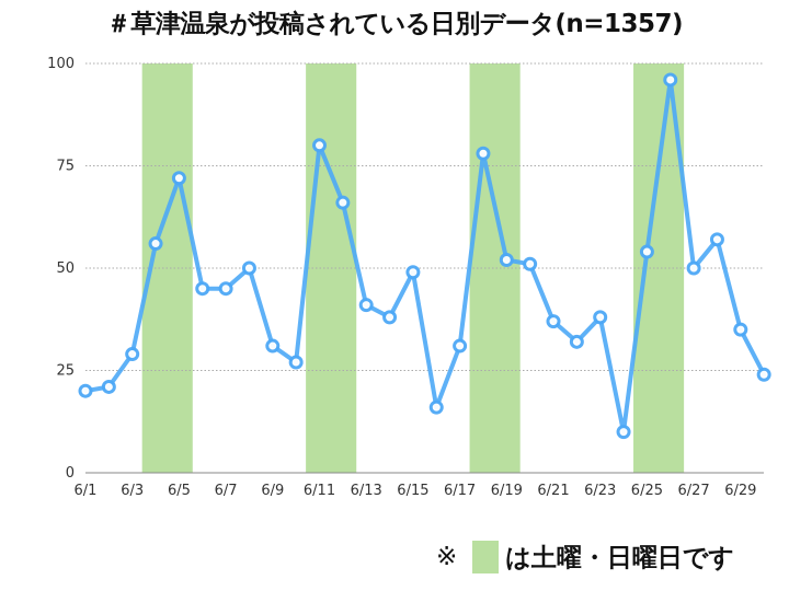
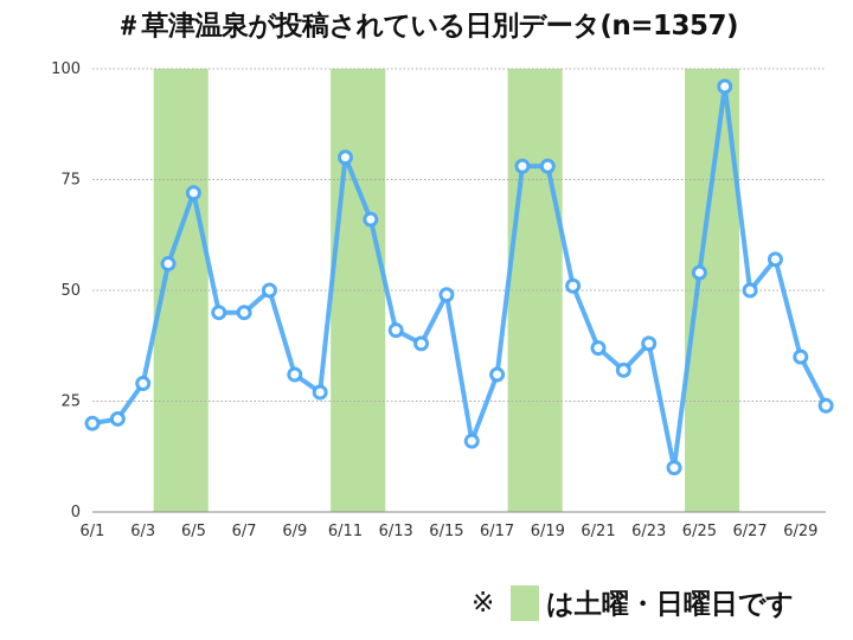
6/19: 52 -> 78
